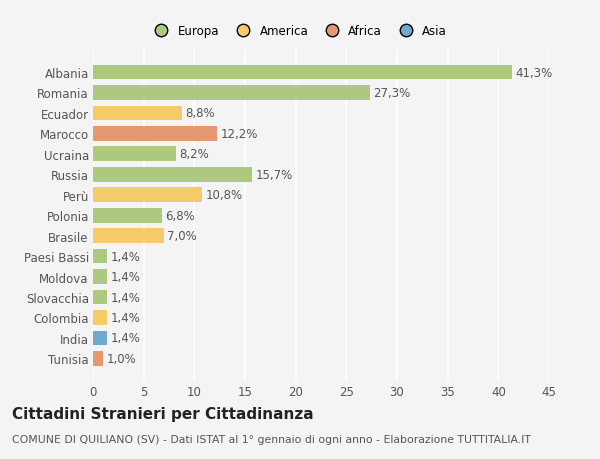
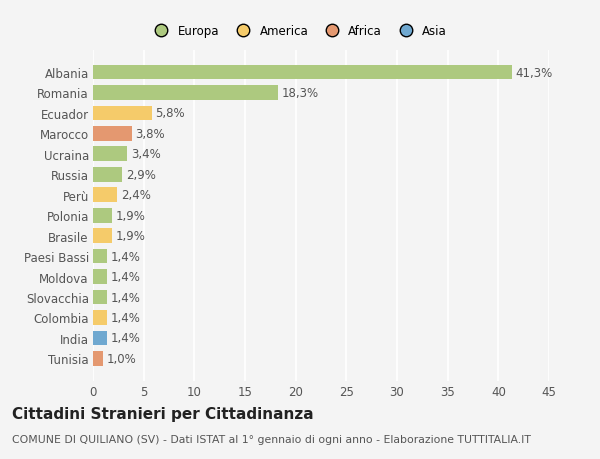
Romania: 27,3% -> 18,3%
Ecuador: 8,8% -> 5,8%
Marocco: 12,2% -> 3,8%
Ucraina: 8,2% -> 3,4%
Russia: 15,7% -> 2,9%
Perù: 10,8% -> 2,4%
Polonia: 6,8% -> 1,9%
Brasile: 7,0% -> 1,9%
